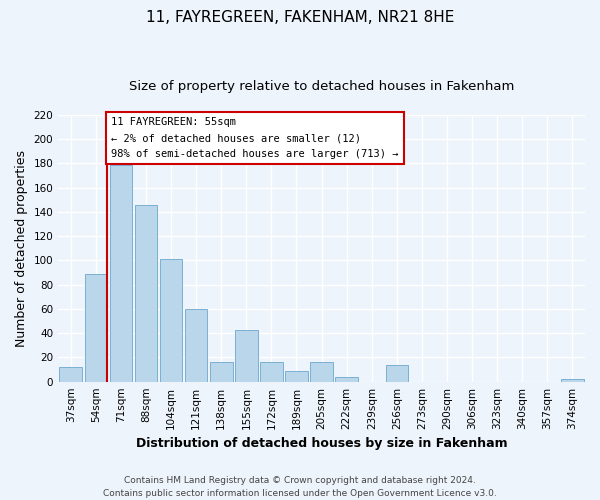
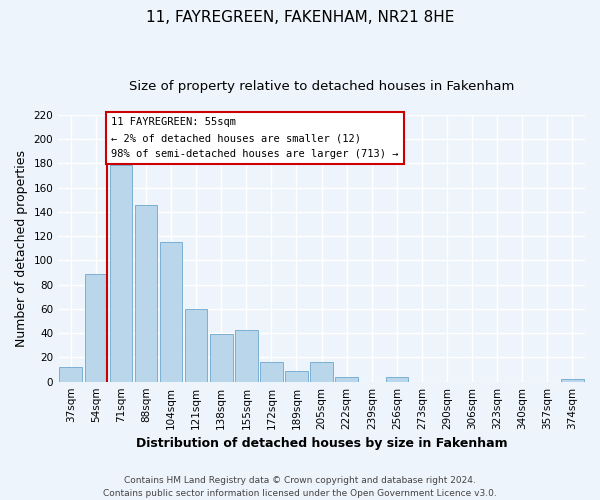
104sqm: 101 -> 115
138sqm: 16 -> 39
256sqm: 14 -> 4
